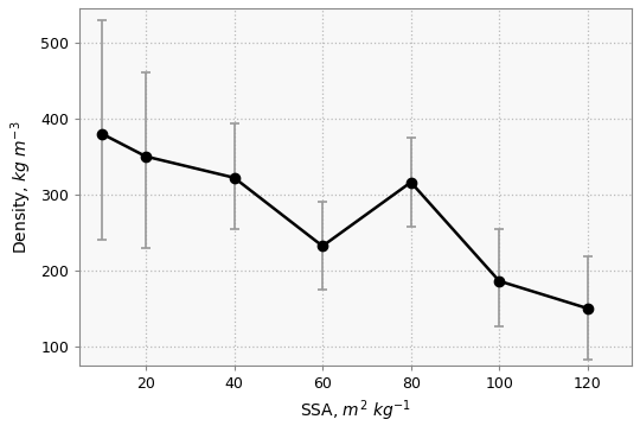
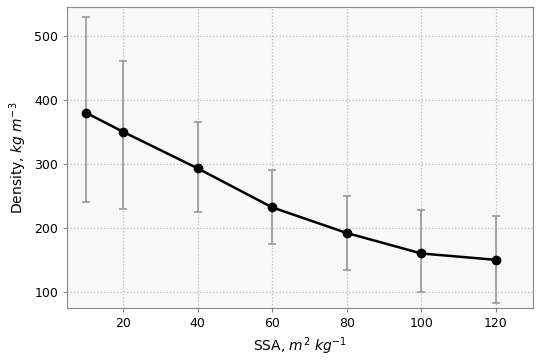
40: 322 -> 293
80: 316 -> 192
100: 186 -> 160
